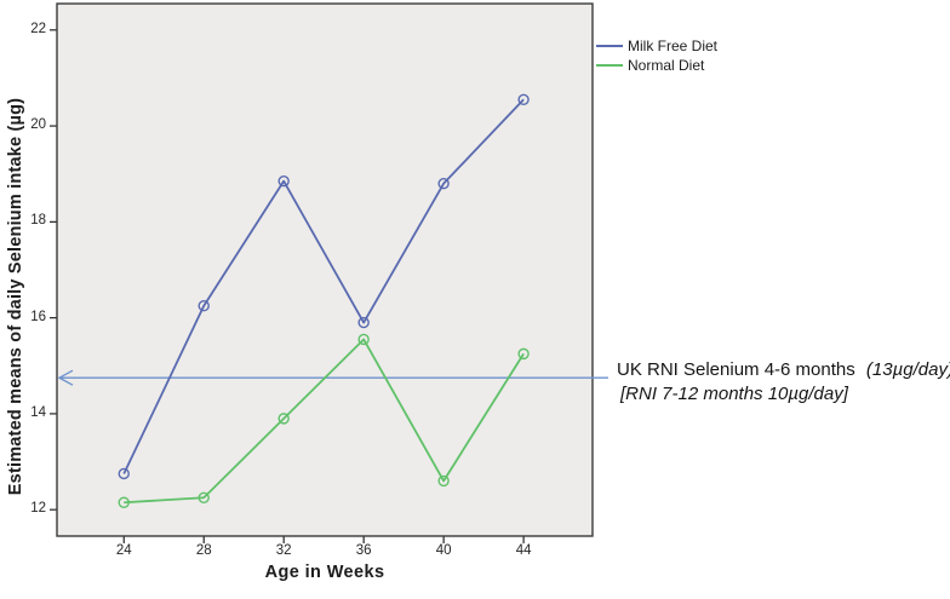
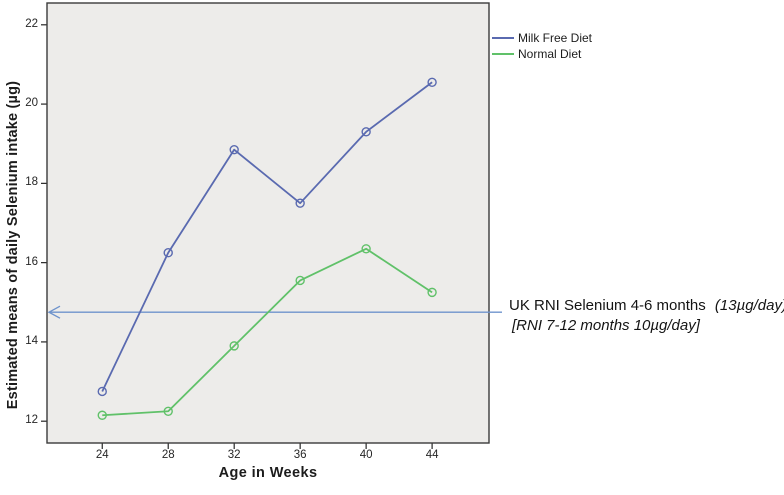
Milk Free Diet/36: 15.9 -> 17.5
Milk Free Diet/40: 18.8 -> 19.3
Normal Diet/40: 12.6 -> 16.4
